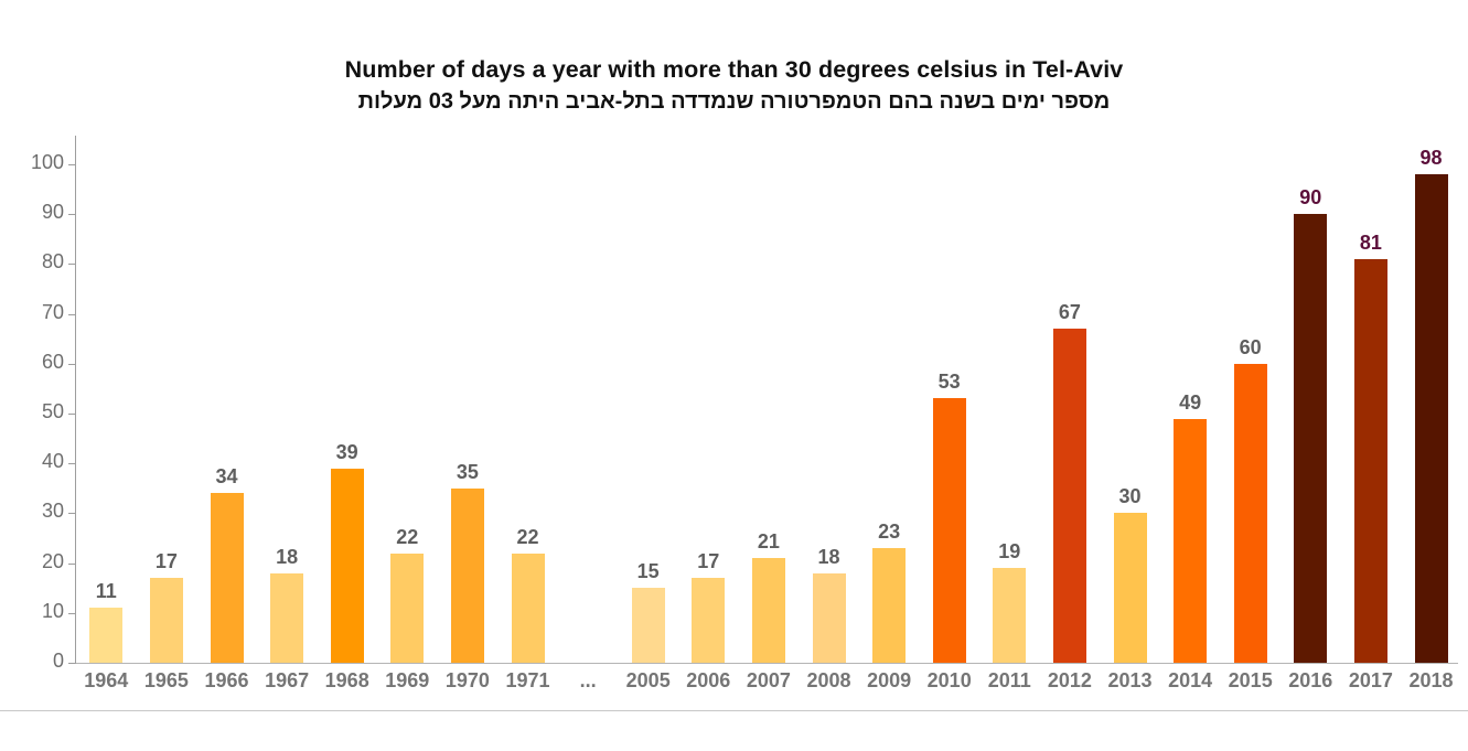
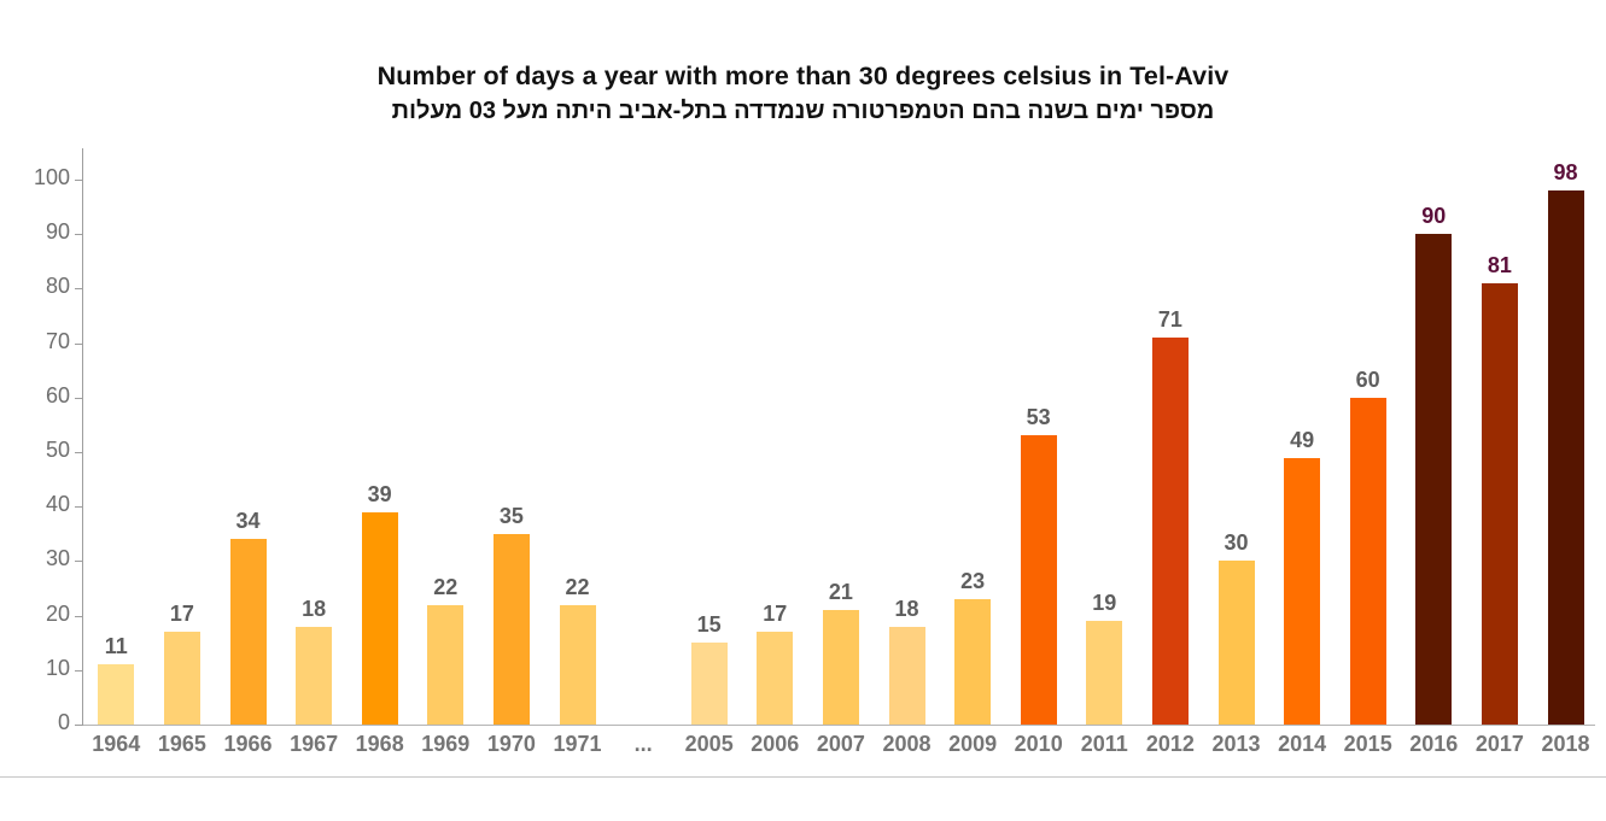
2012: 67 -> 71
